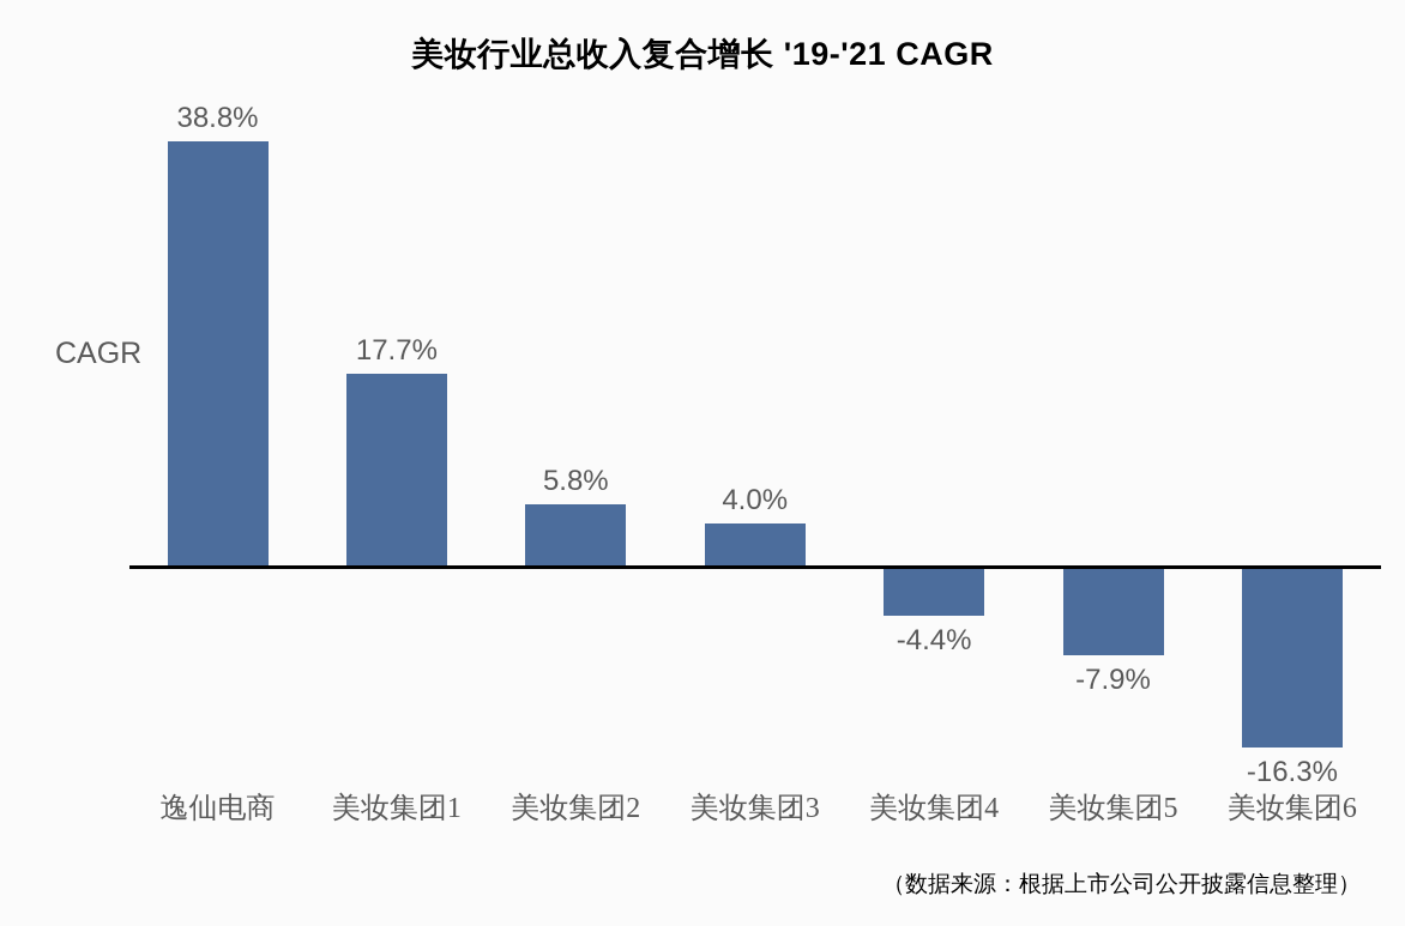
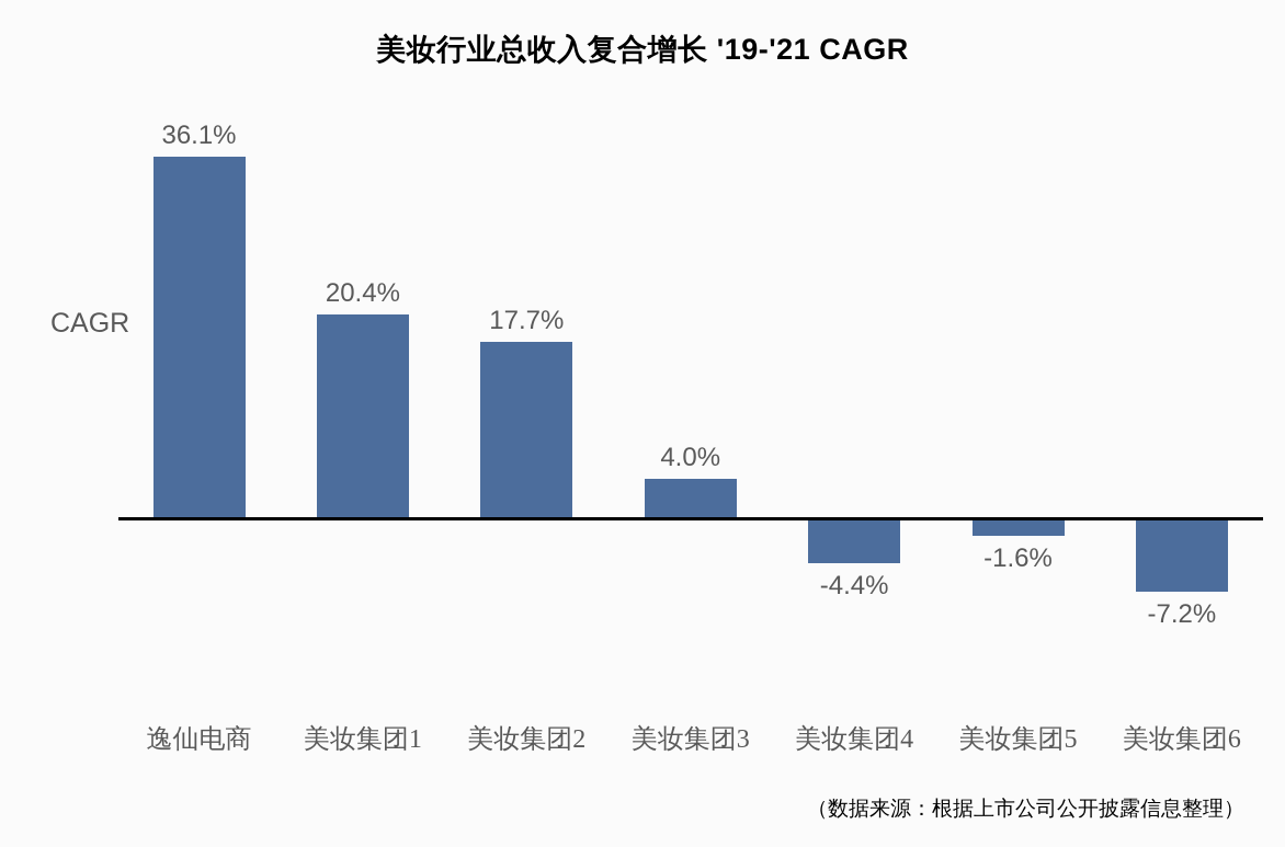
逸仙电商: 38.8% -> 36.1%
美妆集团1: 17.7% -> 20.4%
美妆集团2: 5.8% -> 17.7%
美妆集团5: -7.9% -> -1.6%
美妆集团6: -16.3% -> -7.2%
